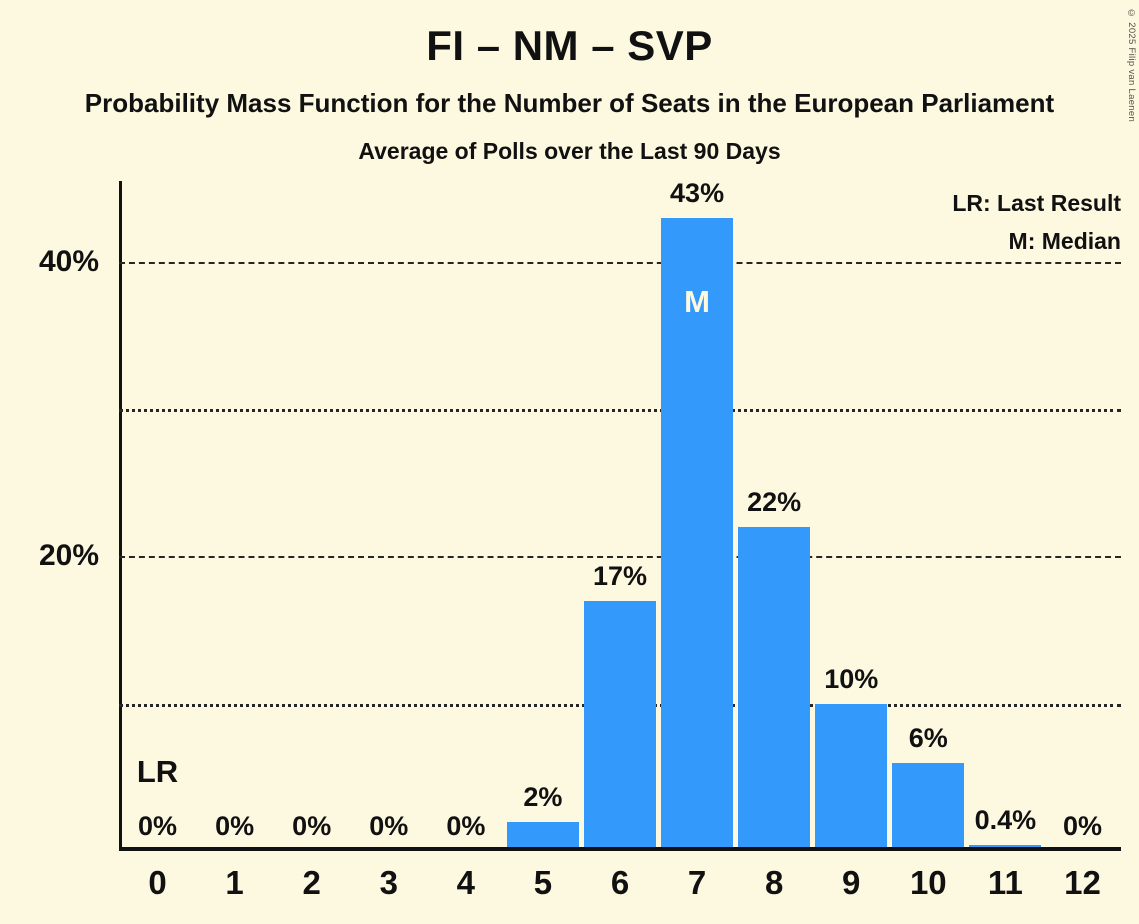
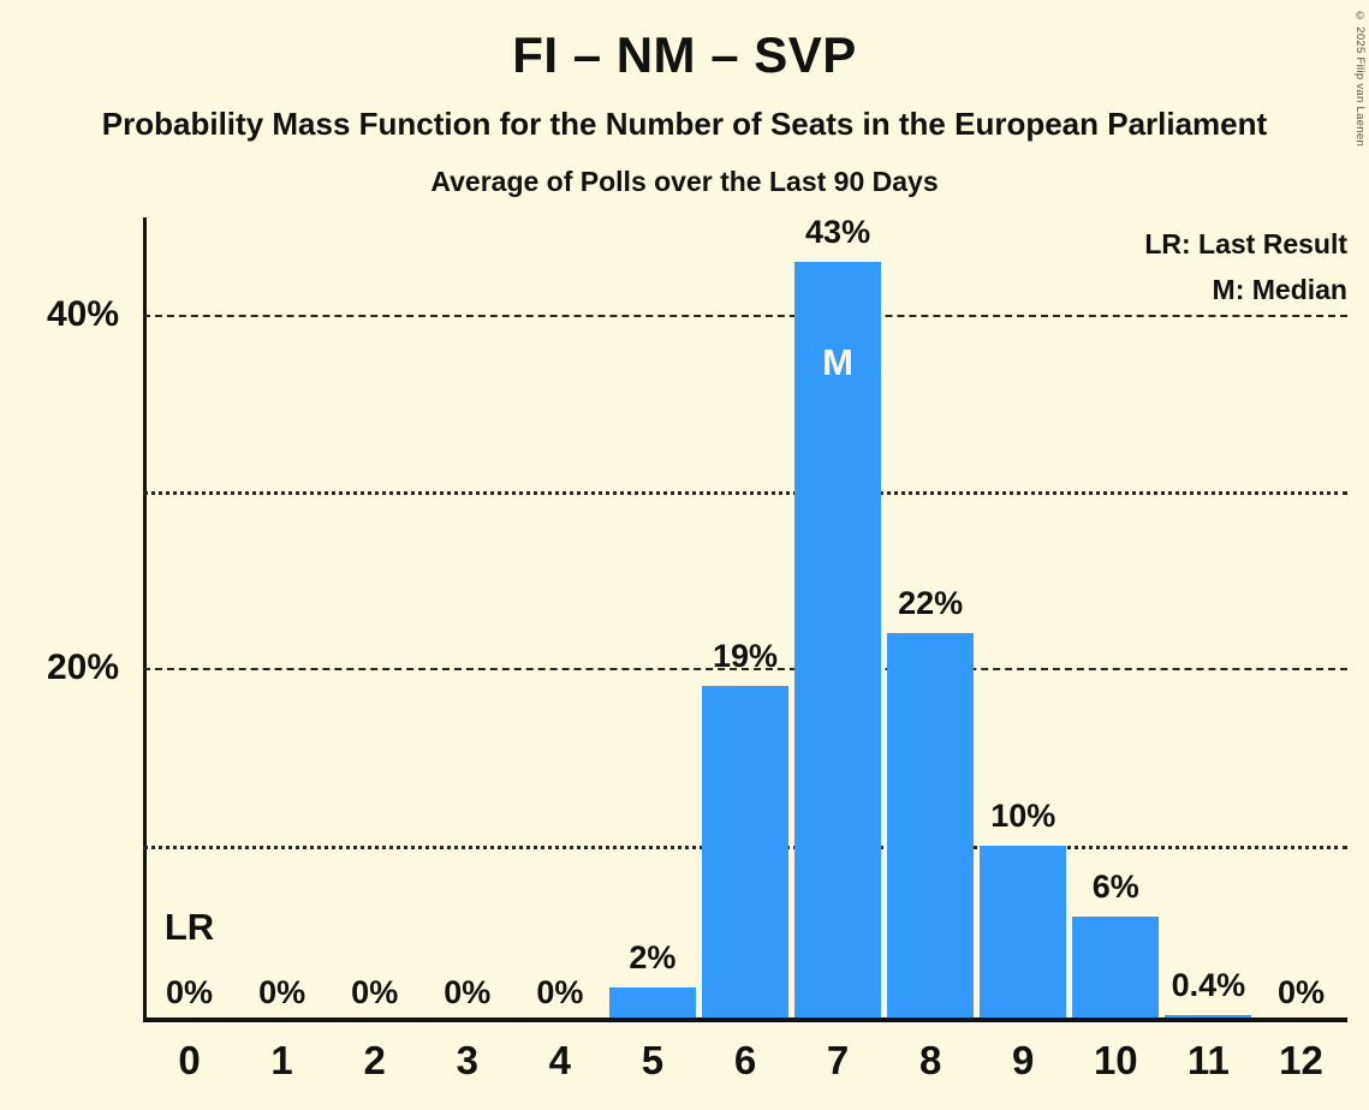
6: 17% -> 19%
